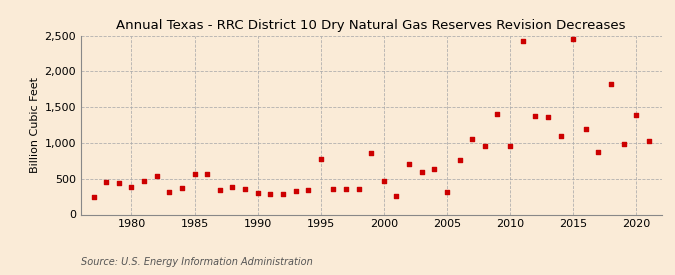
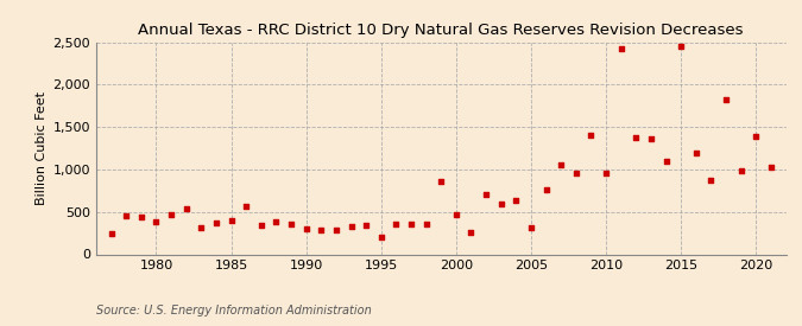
1985: 560 -> 400
1995: 780 -> 200
